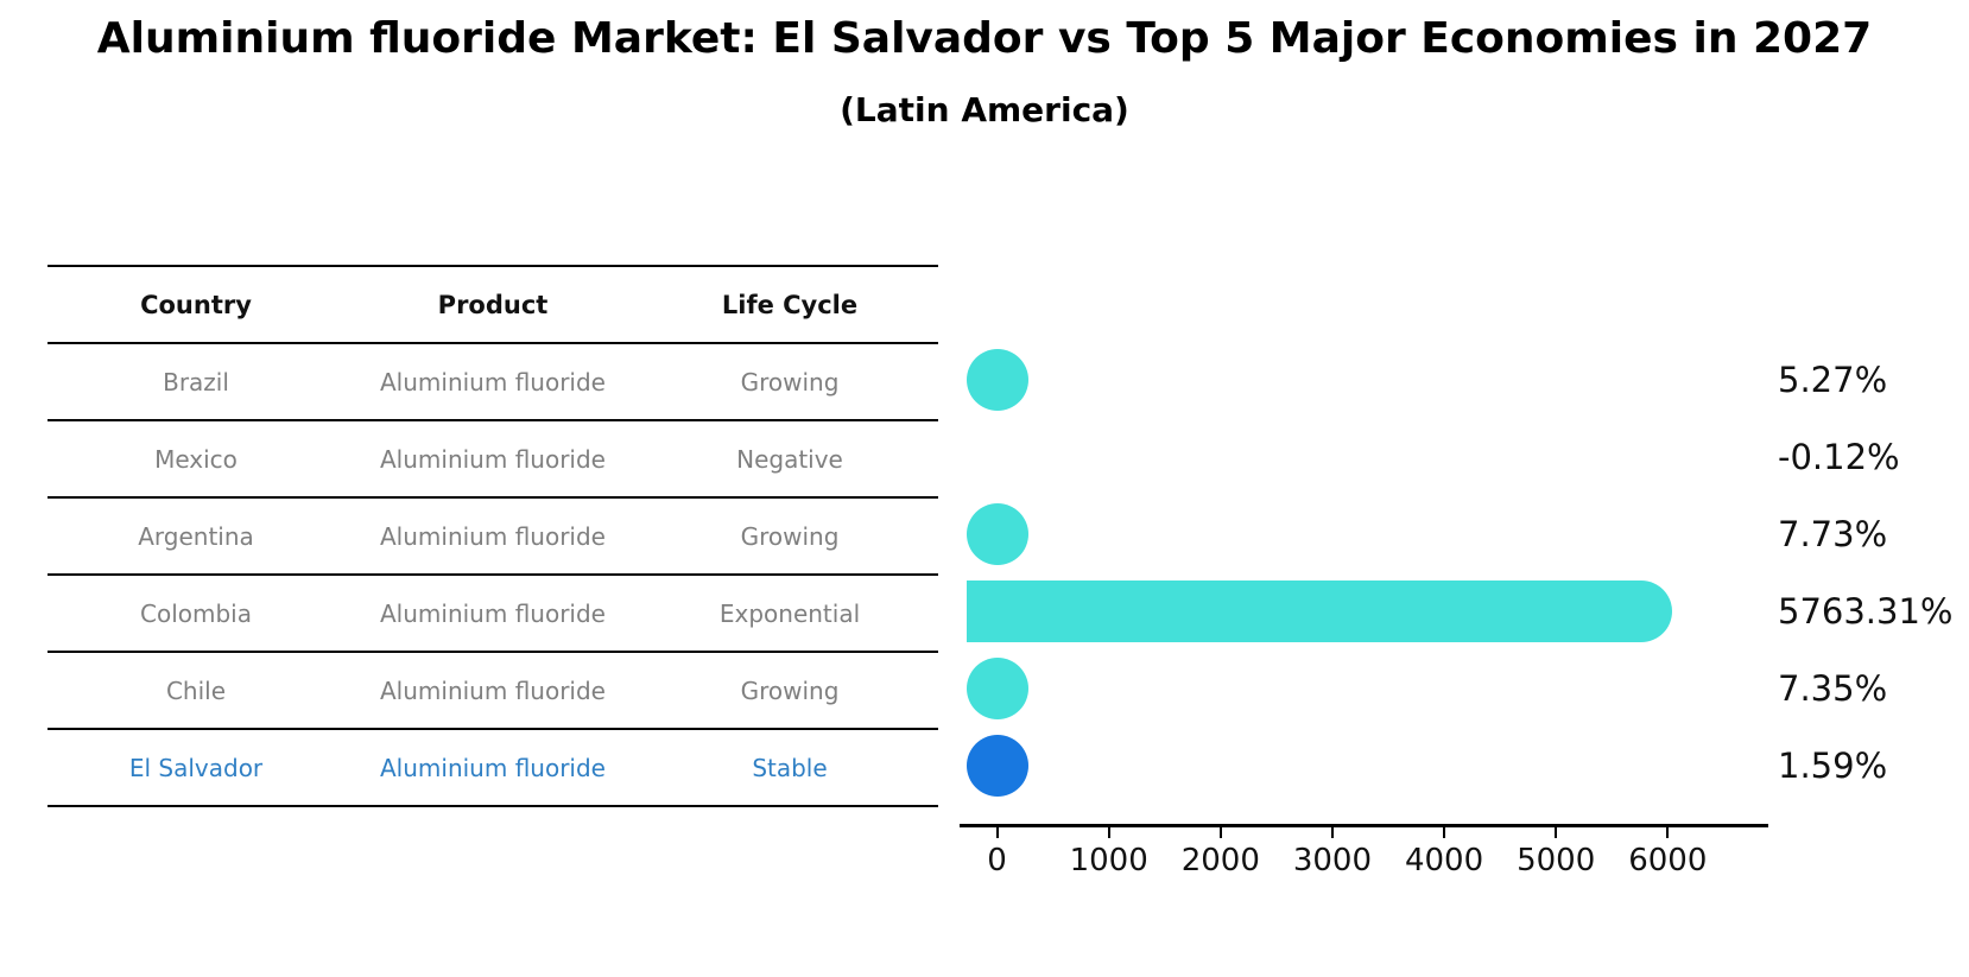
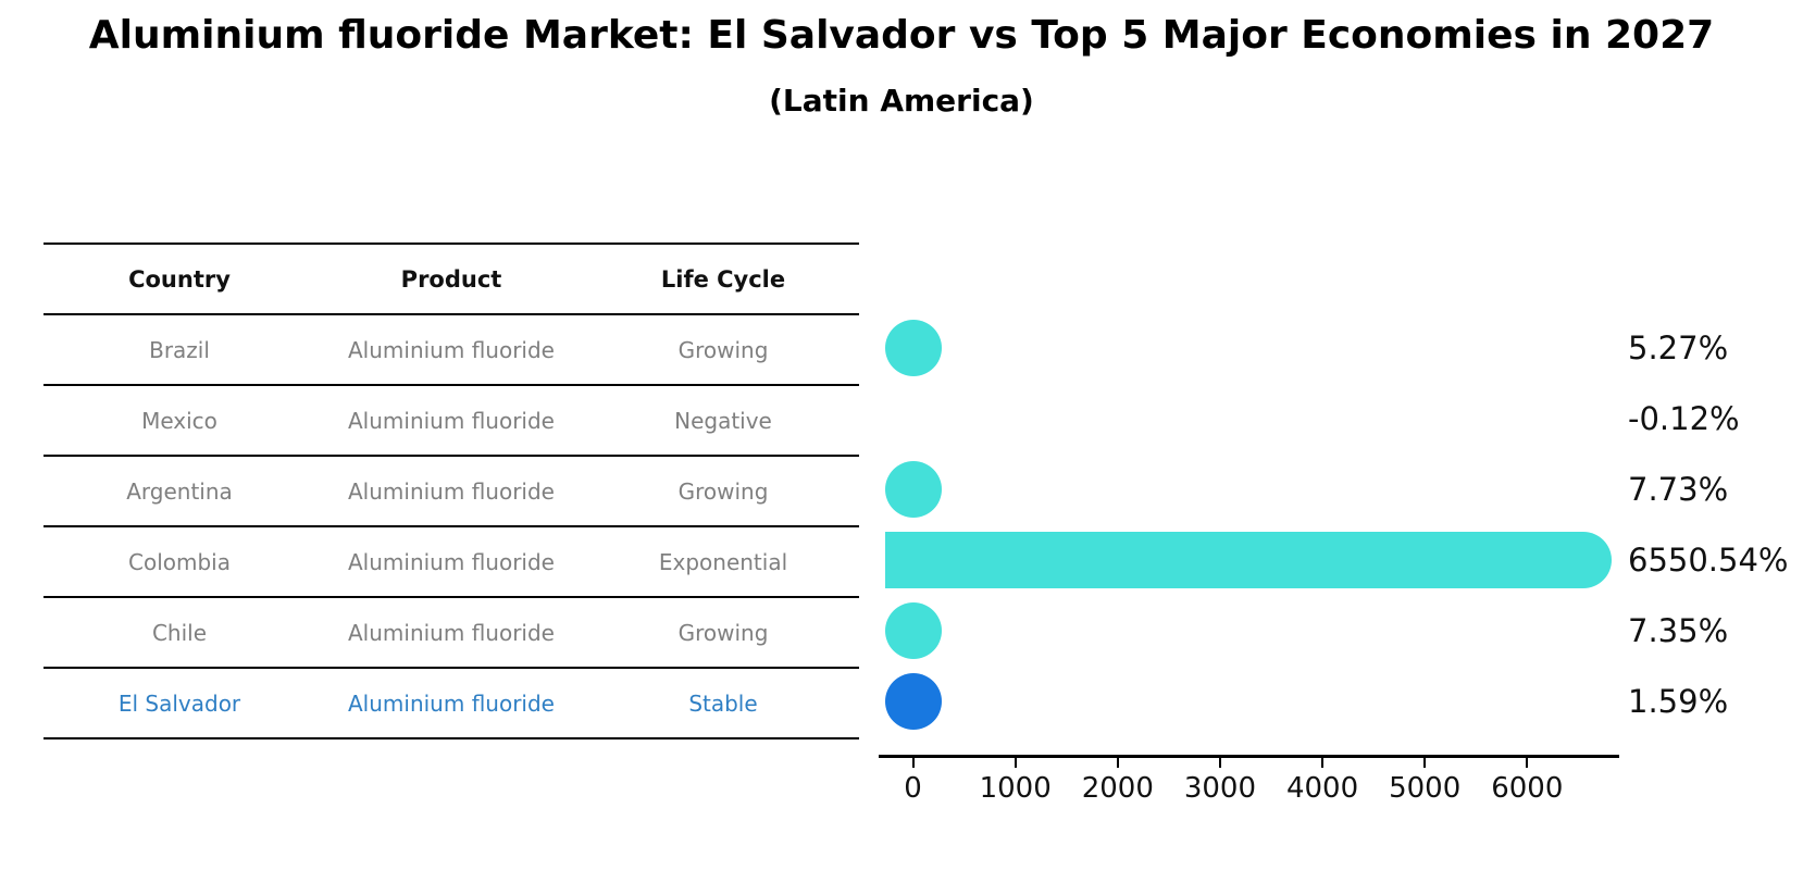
Colombia: 5763.31% -> 6550.54%
